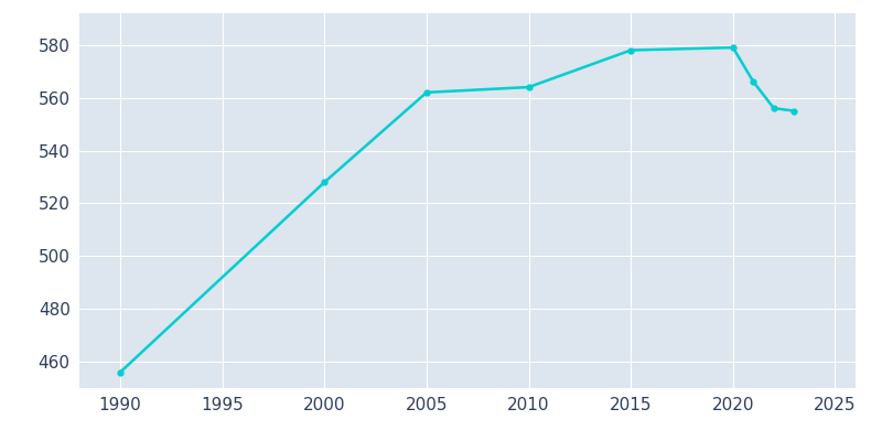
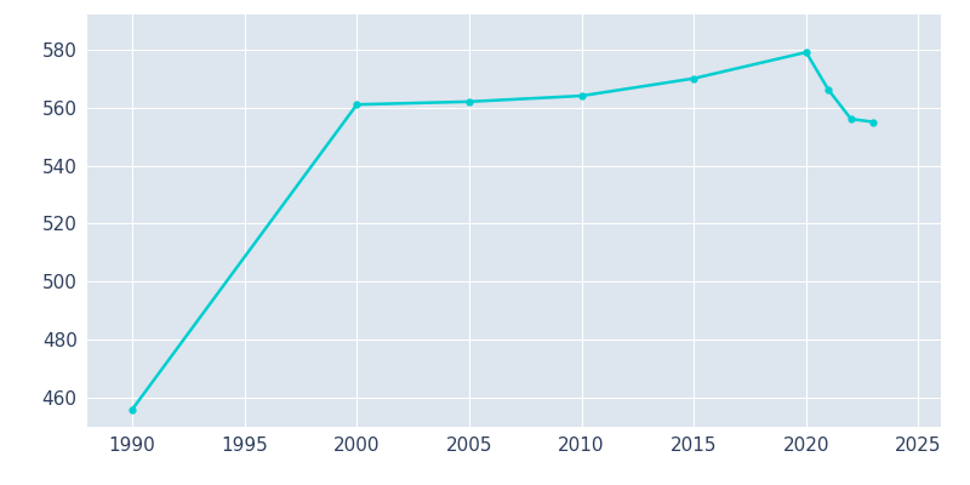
2000: 528 -> 561
2015: 578 -> 570
